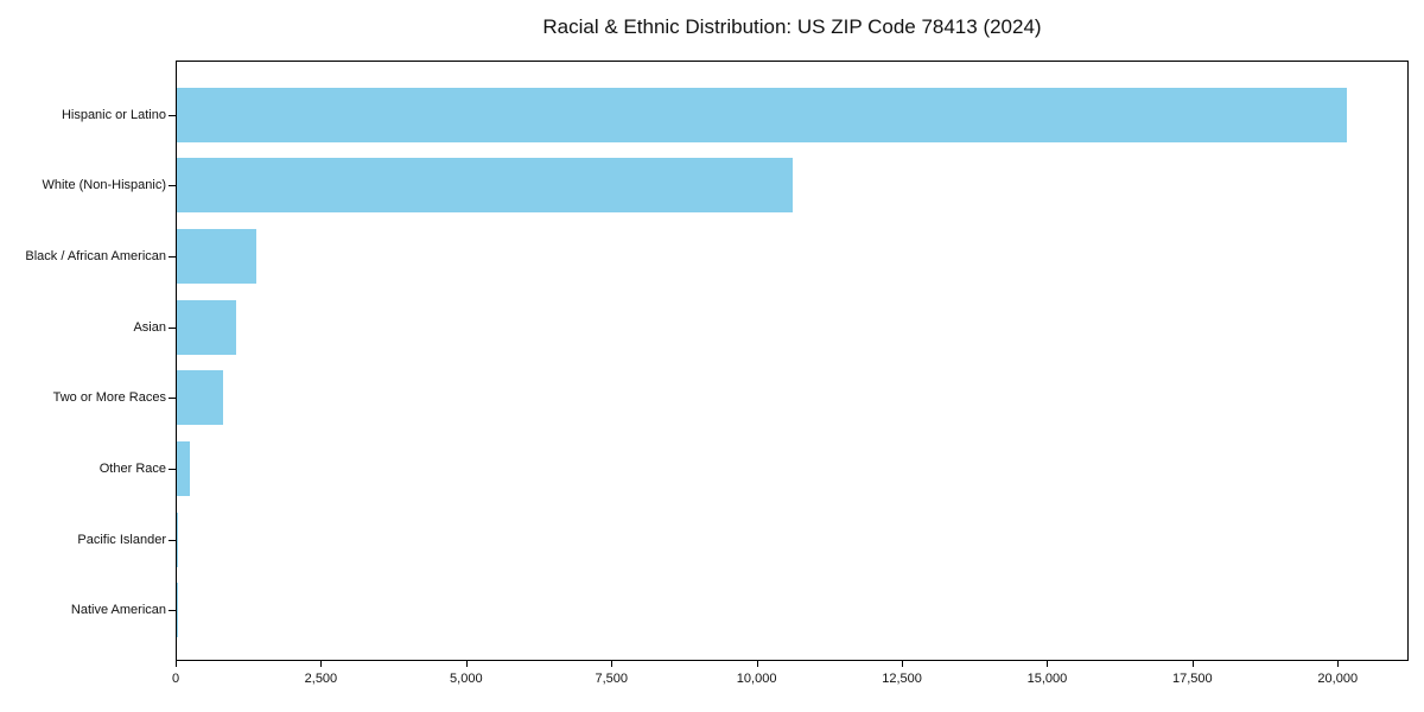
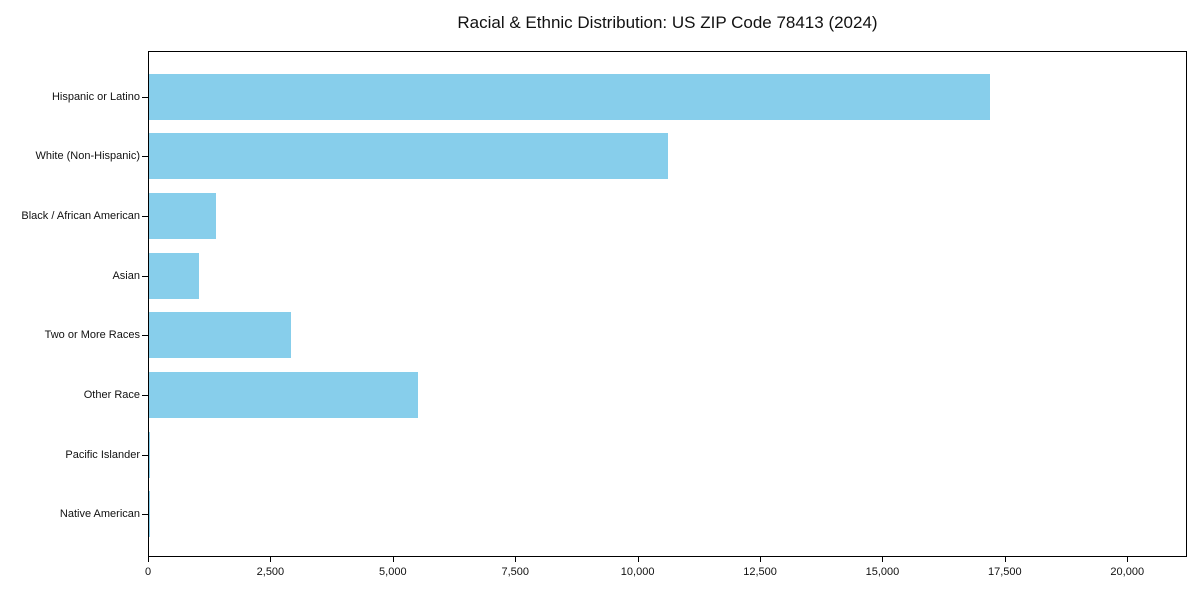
Hispanic or Latino: 20200 -> 17200
Two or More Races: 800 -> 2900
Other Race: 200 -> 5500
